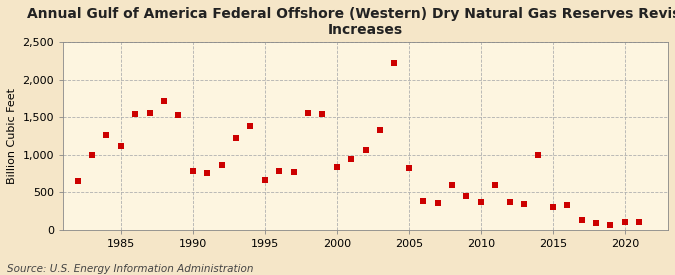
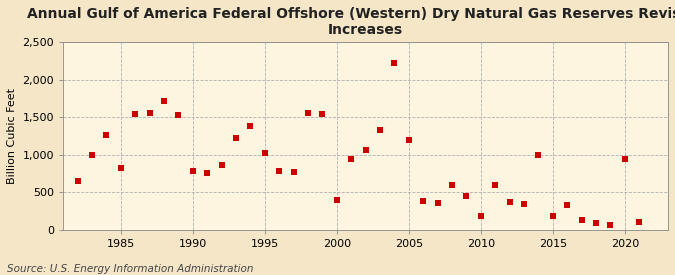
1985: 1,120 -> 820
1995: 660 -> 1,020
2000: 840 -> 400
2005: 830 -> 1,200
2010: 370 -> 180
2015: 310 -> 180
2020: 100 -> 940
